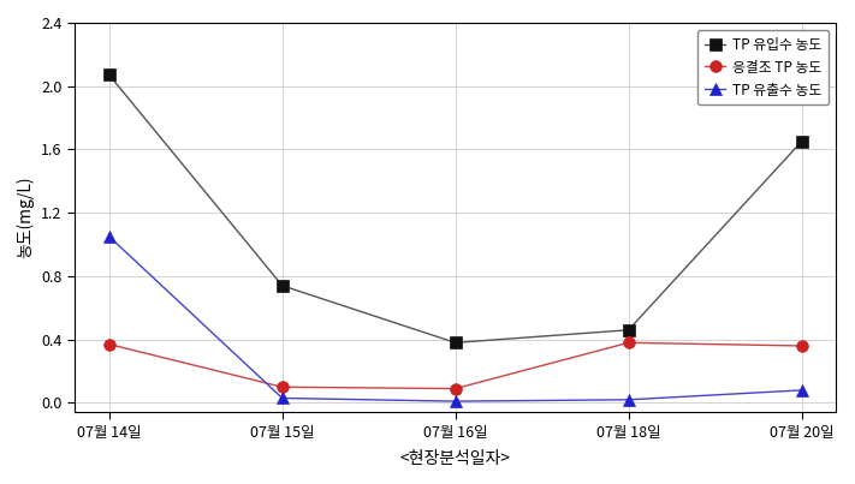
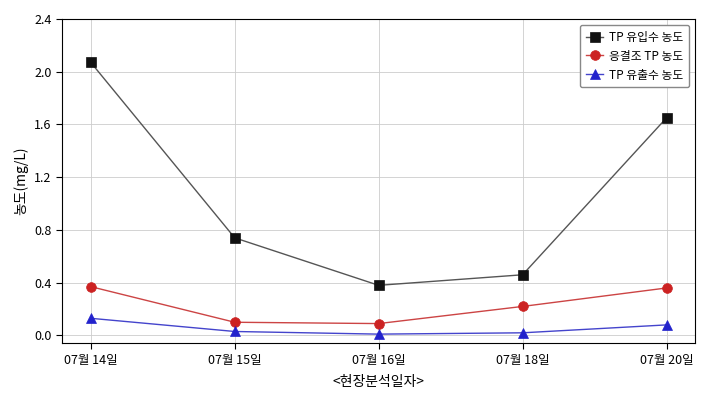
TP 유출수 농도/07월 14일: 1.05 -> 0.13
응결조 TP 농도/07월 18일: 0.38 -> 0.22
